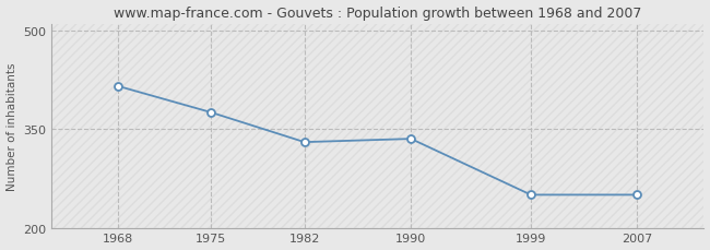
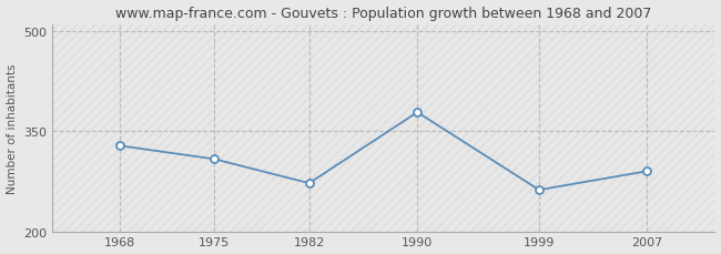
1968: 415 -> 328
1975: 375 -> 308
1982: 330 -> 272
1990: 335 -> 378
1999: 250 -> 262
2007: 250 -> 290
